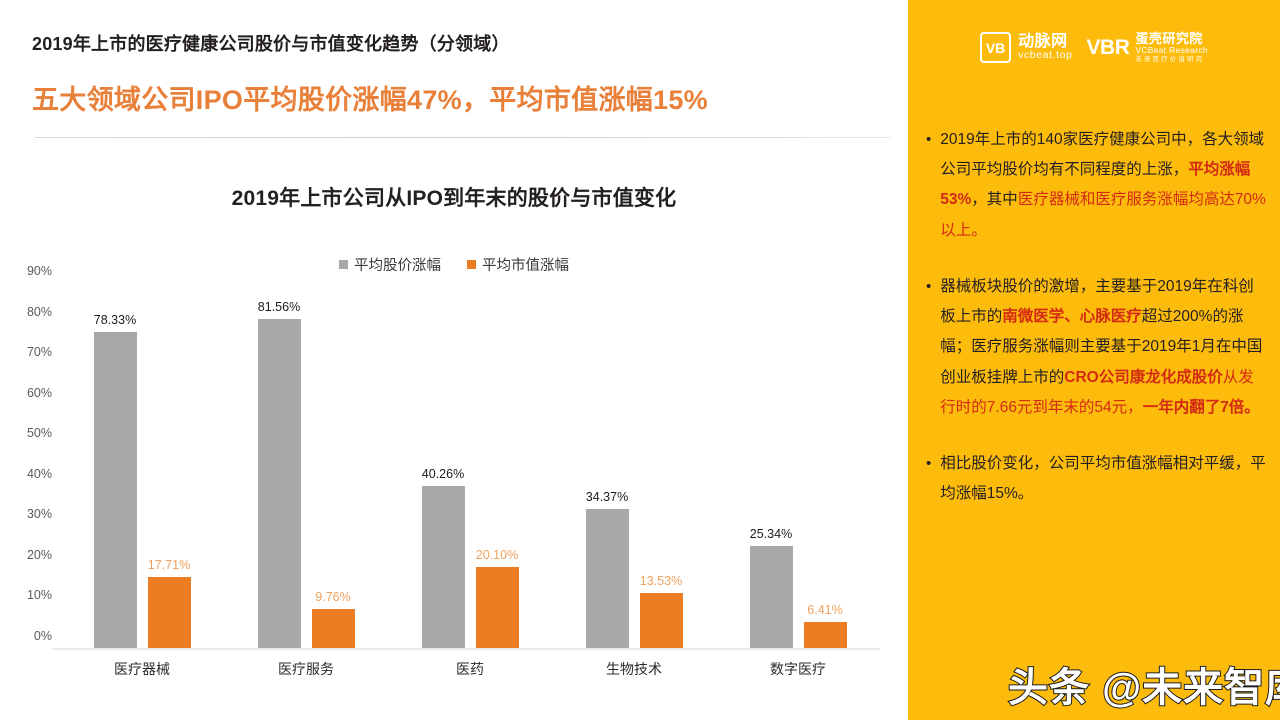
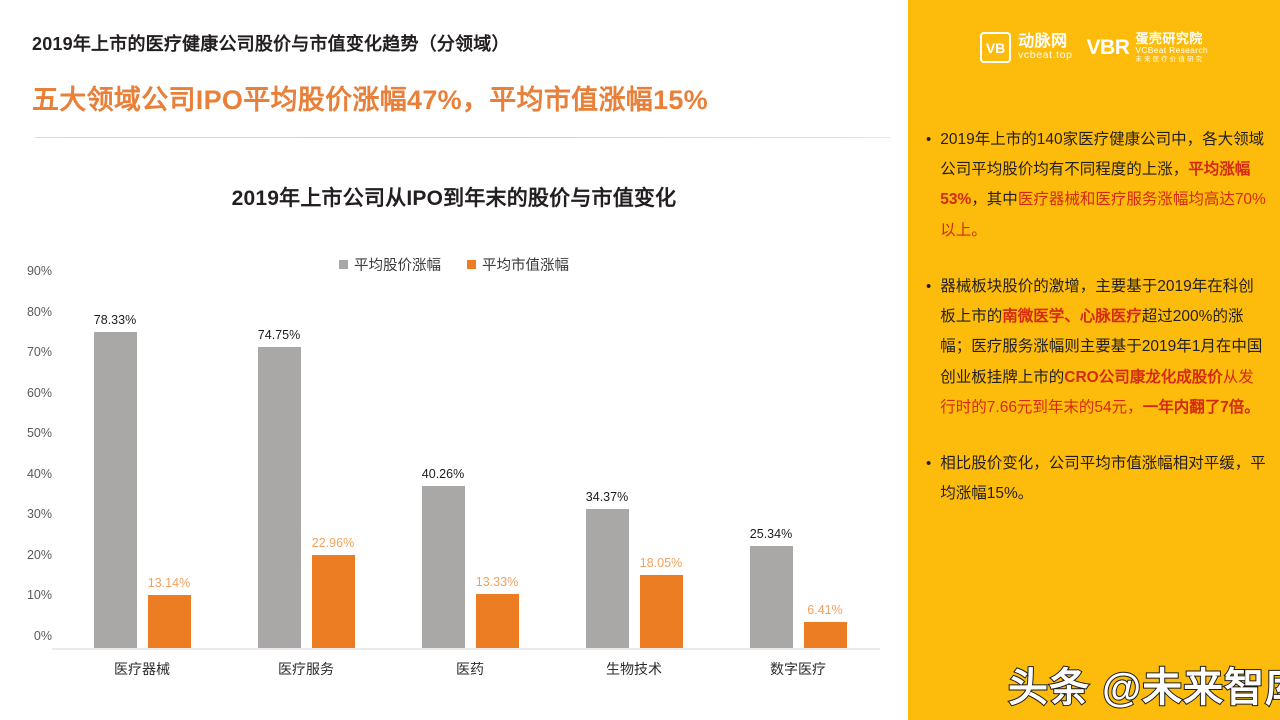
平均市值涨幅/医疗器械: 17.71% -> 13.14%
平均股价涨幅/医疗服务: 81.56% -> 74.75%
平均市值涨幅/医疗服务: 9.76% -> 22.96%
平均市值涨幅/医药: 20.10% -> 13.33%
平均市值涨幅/生物技术: 13.53% -> 18.05%
